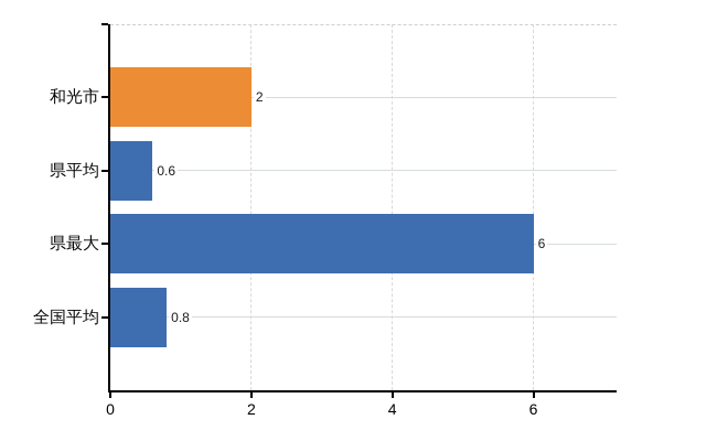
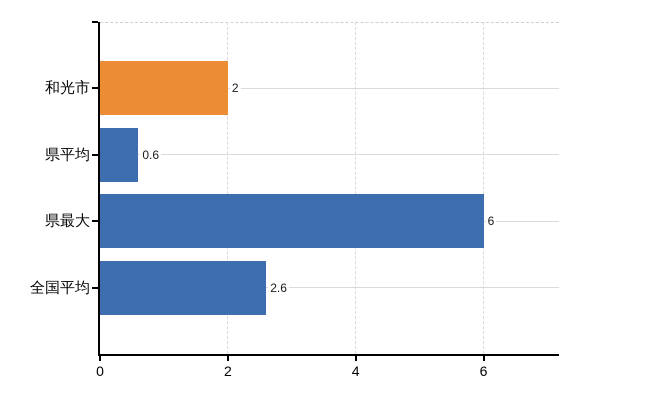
全国平均: 0.8 -> 2.6
